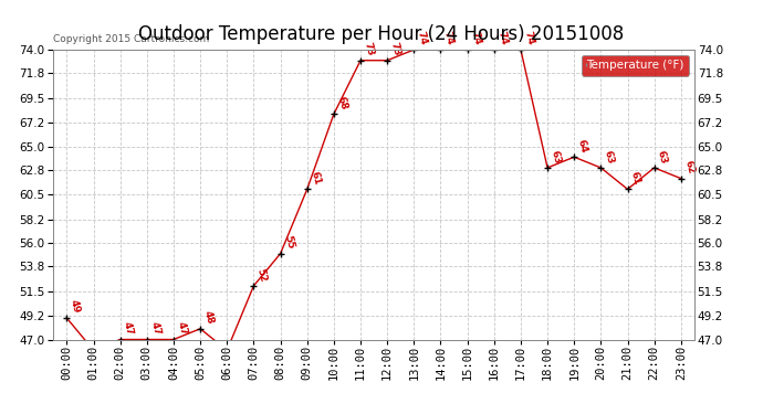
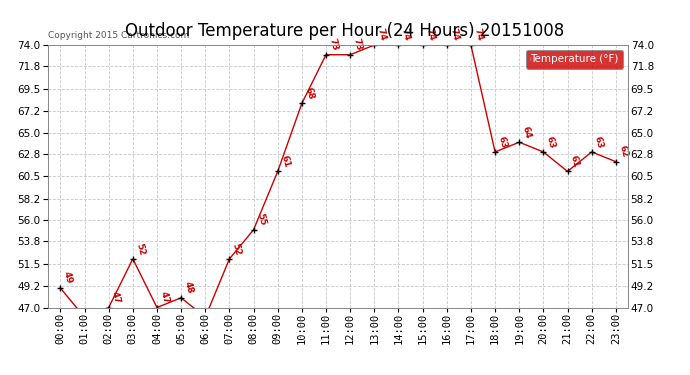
03:00: 47 -> 52
